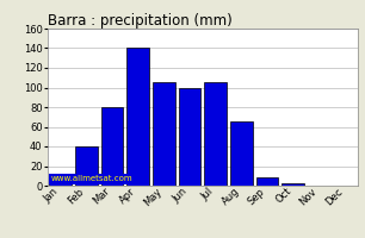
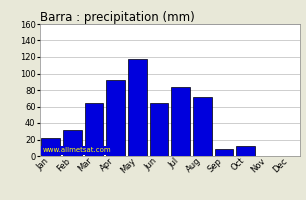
Jan: 10 -> 22
Feb: 40 -> 32
Mar: 80 -> 64
Apr: 140 -> 92
May: 105 -> 118
Jun: 100 -> 64
Jul: 105 -> 84
Aug: 65 -> 72
Oct: 3 -> 12
